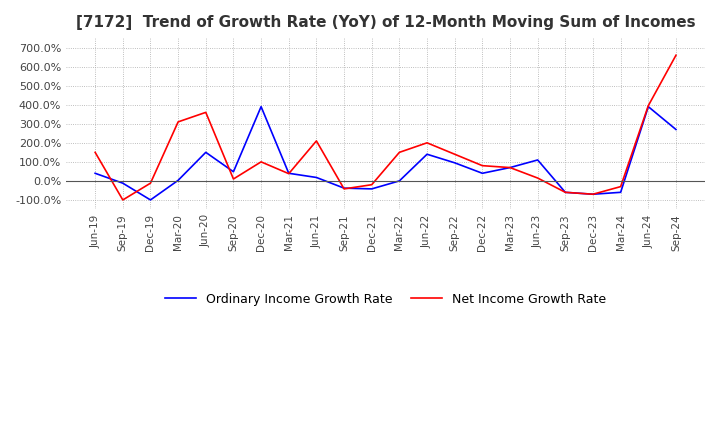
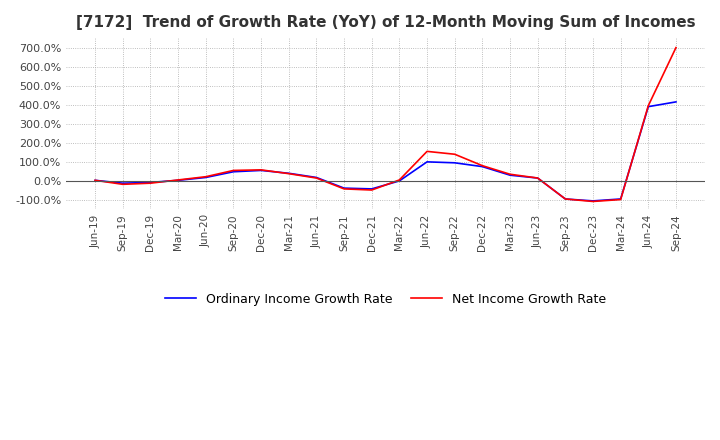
Ordinary Income Growth Rate/Jun-19: 40% -> 0%
Net Income Growth Rate/Jun-19: 150% -> 0%
Net Income Growth Rate/Sep-19: -100% -> -20%
Ordinary Income Growth Rate/Dec-19: -100% -> -10%
Net Income Growth Rate/Mar-20: 310% -> 0%
Ordinary Income Growth Rate/Jun-20: 150% -> 20%
Net Income Growth Rate/Jun-20: 360% -> 20%
Net Income Growth Rate/Sep-20: 10% -> 60%
Ordinary Income Growth Rate/Dec-20: 390% -> 60%
Net Income Growth Rate/Dec-20: 100% -> 60%
Net Income Growth Rate/Jun-21: 210% -> 20%
Net Income Growth Rate/Dec-21: -20% -> -50%
Net Income Growth Rate/Mar-22: 150% -> 0%
Ordinary Income Growth Rate/Jun-22: 140% -> 100%
Net Income Growth Rate/Jun-22: 200% -> 160%
Ordinary Income Growth Rate/Dec-22: 40% -> 80%
Ordinary Income Growth Rate/Mar-23: 70% -> 30%
Net Income Growth Rate/Mar-23: 70% -> 40%
Ordinary Income Growth Rate/Jun-23: 110% -> 20%
Ordinary Income Growth Rate/Sep-23: -60% -> -100%
Net Income Growth Rate/Sep-23: -60% -> -100%
Ordinary Income Growth Rate/Dec-23: -70% -> -100%
Net Income Growth Rate/Dec-23: -70% -> -110%
Ordinary Income Growth Rate/Mar-24: -60% -> -100%
Net Income Growth Rate/Mar-24: -30% -> -100%
Ordinary Income Growth Rate/Sep-24: 270% -> 420%
Net Income Growth Rate/Sep-24: 660% -> 700%
